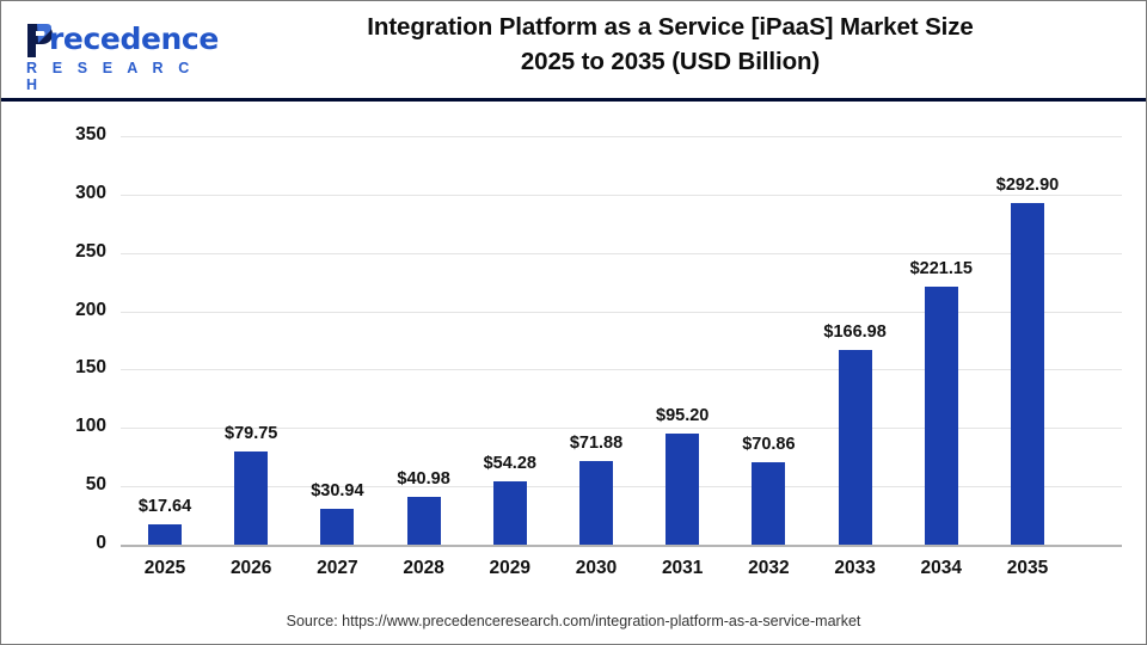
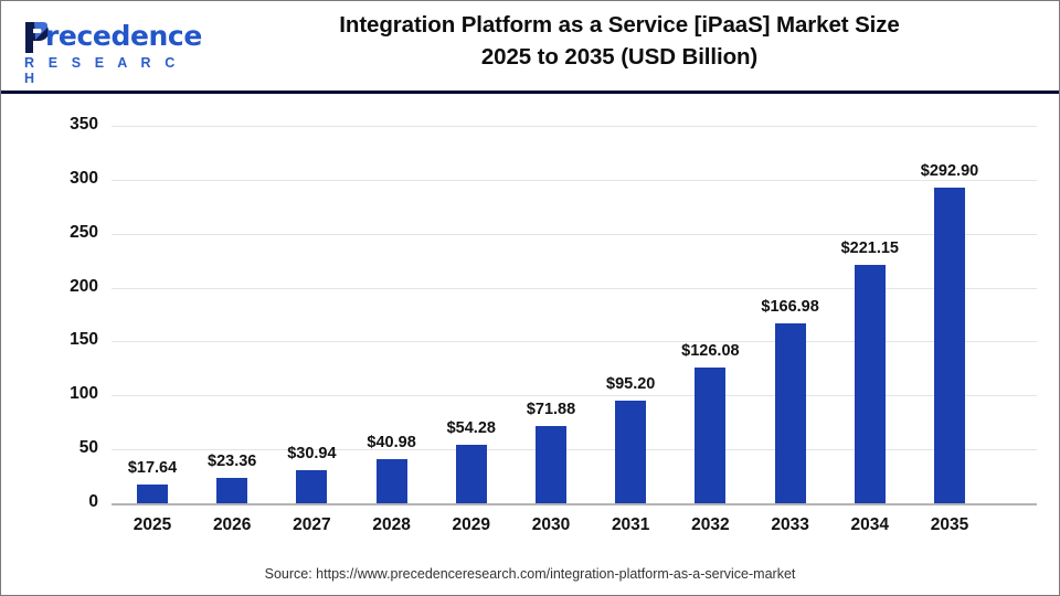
2026: $79.75 -> $23.36
2032: $70.86 -> $126.08
